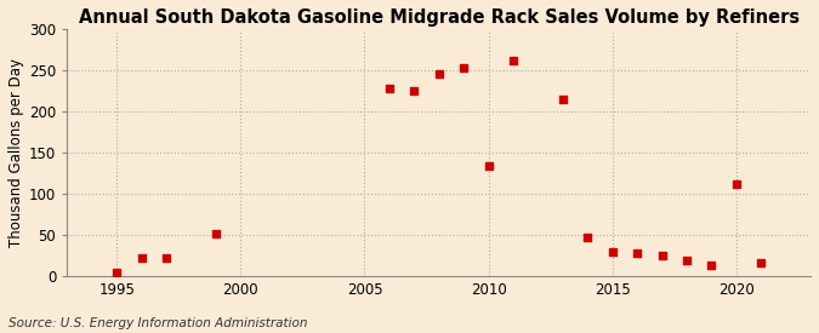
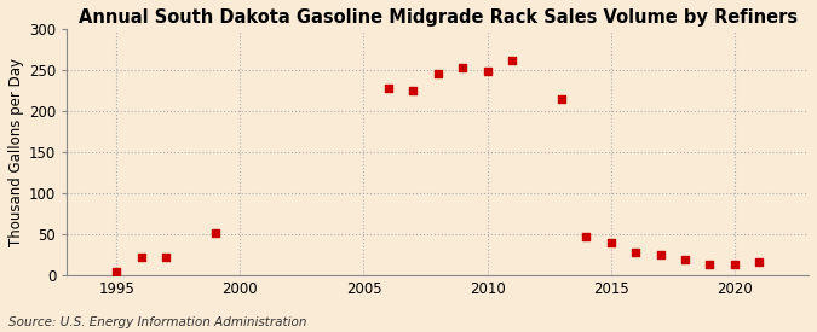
2010: 134 -> 249
2015: 30 -> 40
2020: 112 -> 13
